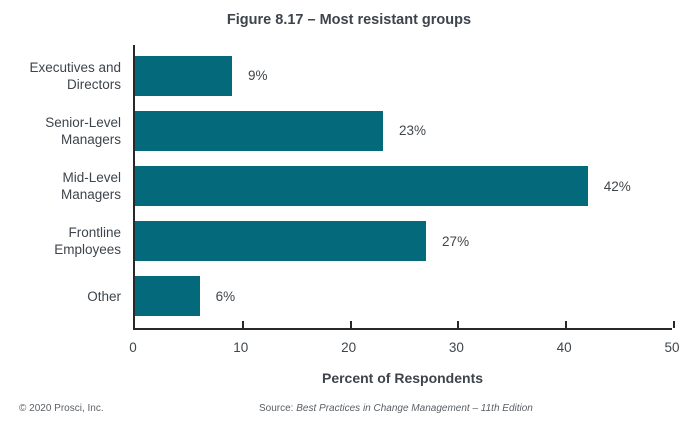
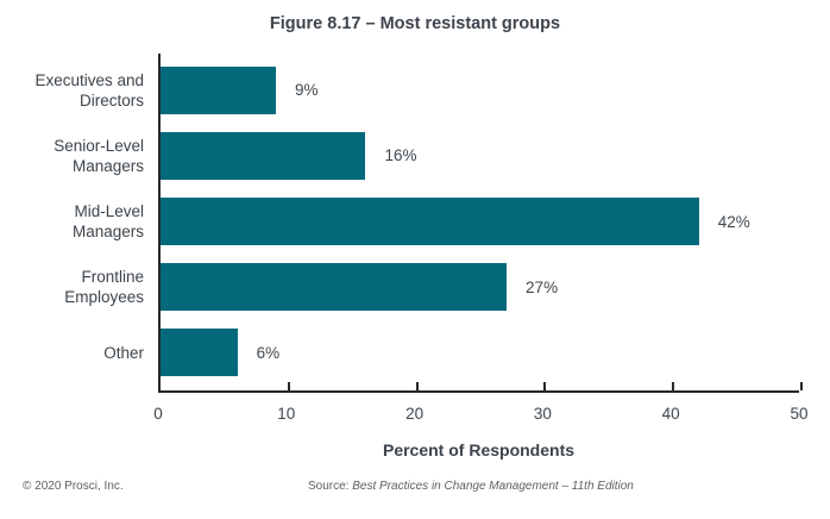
Senior-Level Managers: 23% -> 16%
